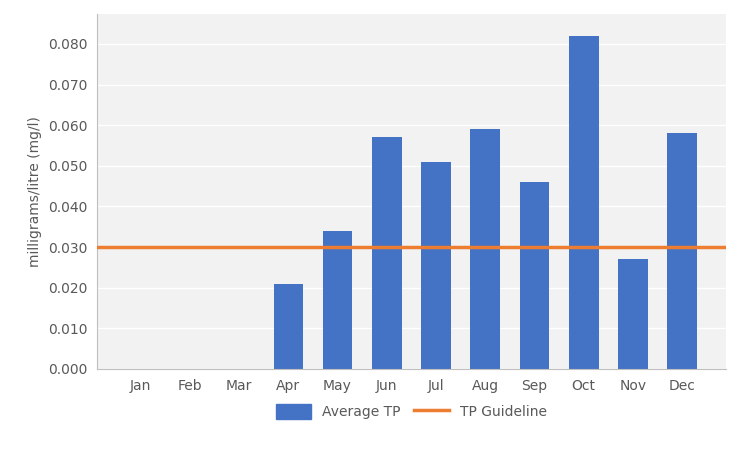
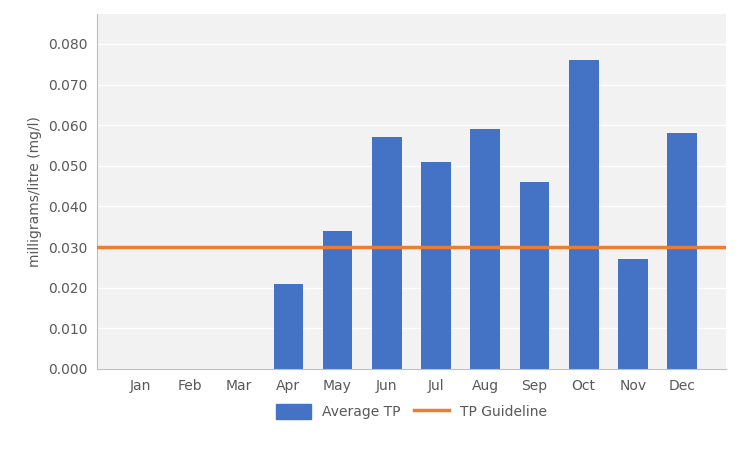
Oct: 0.082 -> 0.076
